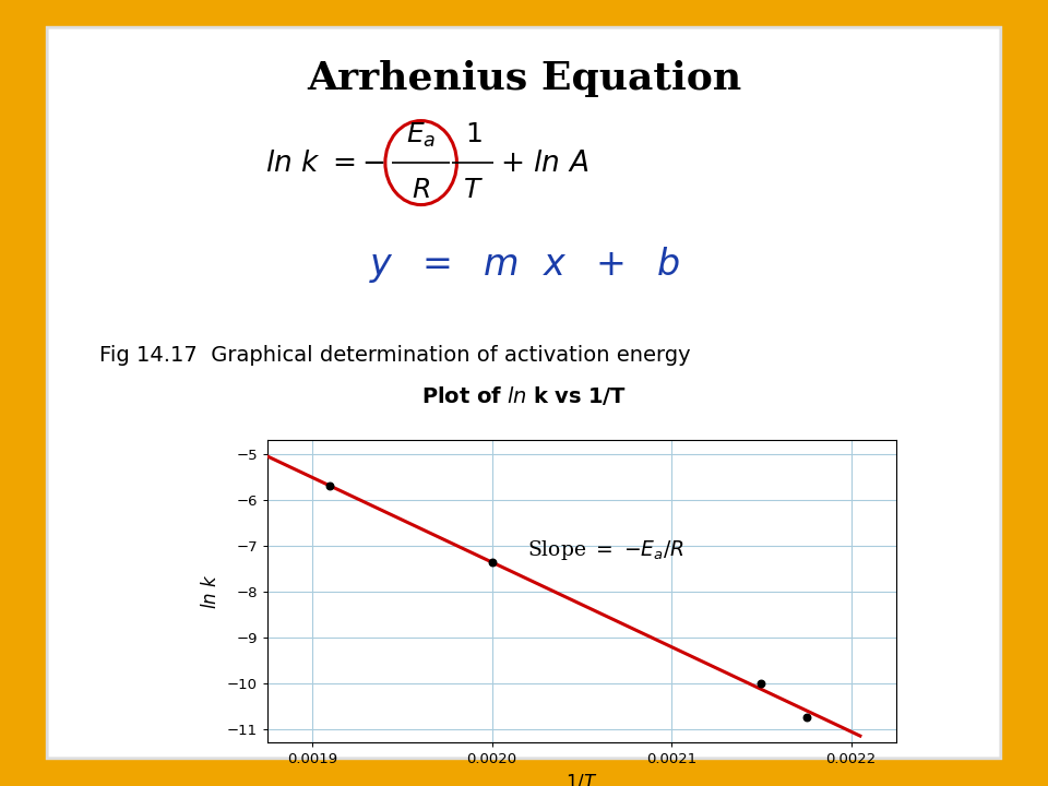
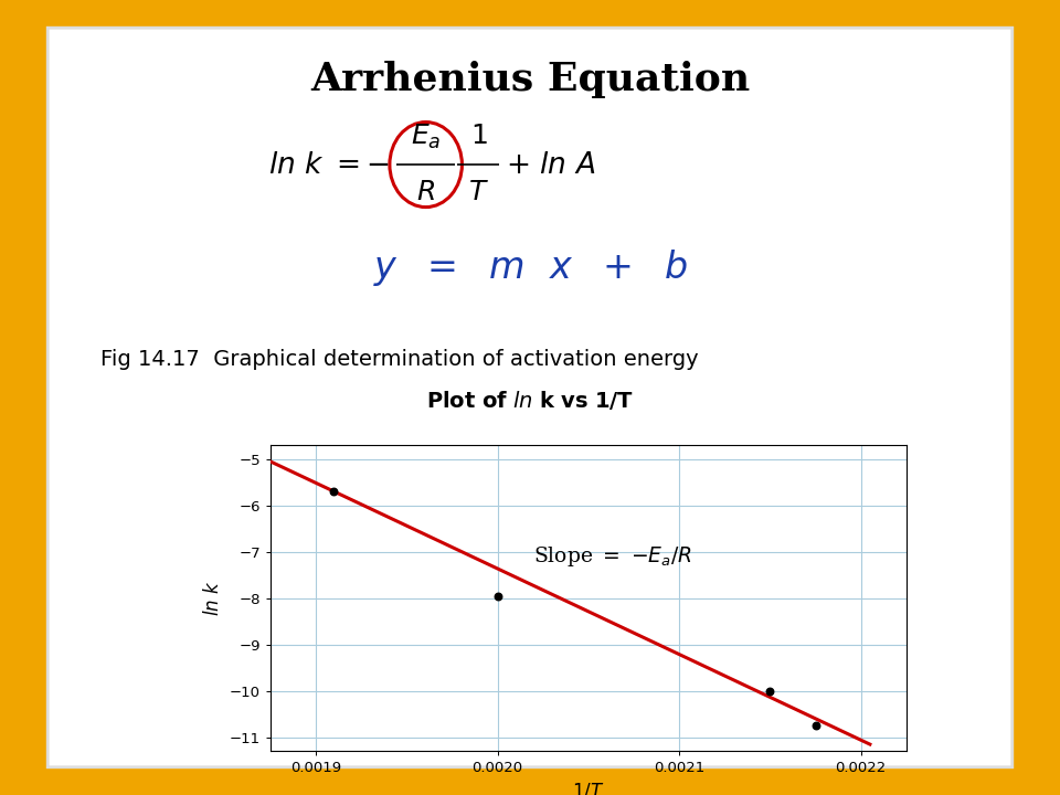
0.0020: -7.35 -> -7.95
